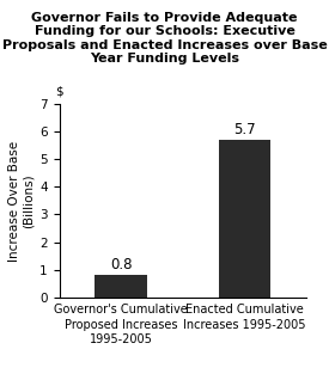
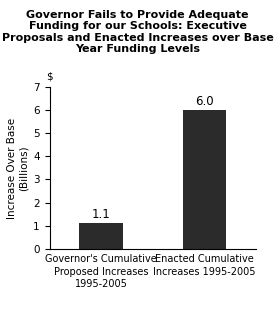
Governor's Cumulative Proposed Increases 1995-2005: 0.8 -> 1.1
Enacted Cumulative Increases 1995-2005: 5.7 -> 6.0
